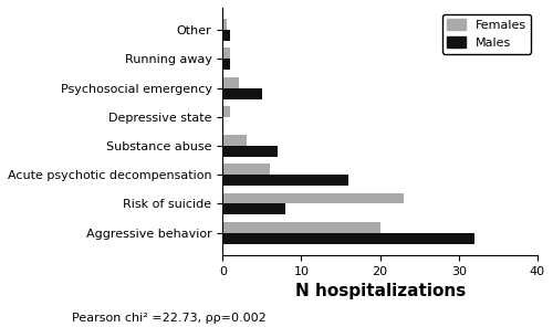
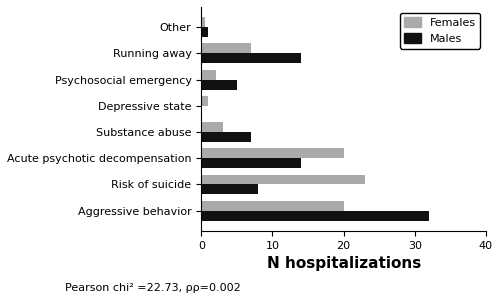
Females/Running away: 1.0 -> 7.0
Males/Running away: 1 -> 14
Females/Acute psychotic decompensation: 6.0 -> 20.0
Males/Acute psychotic decompensation: 16 -> 14
